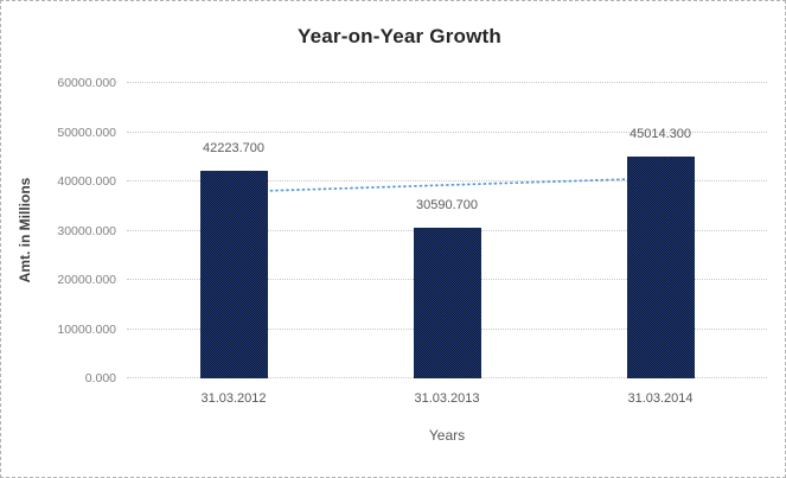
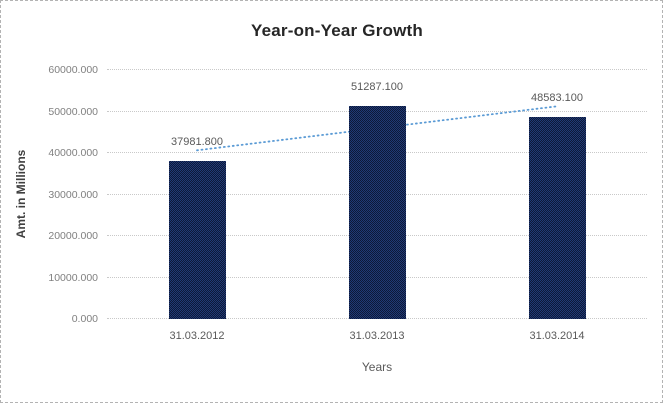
31.03.2012: 42223.700 -> 37981.800
31.03.2013: 30590.700 -> 51287.100
31.03.2014: 45014.300 -> 48583.100
